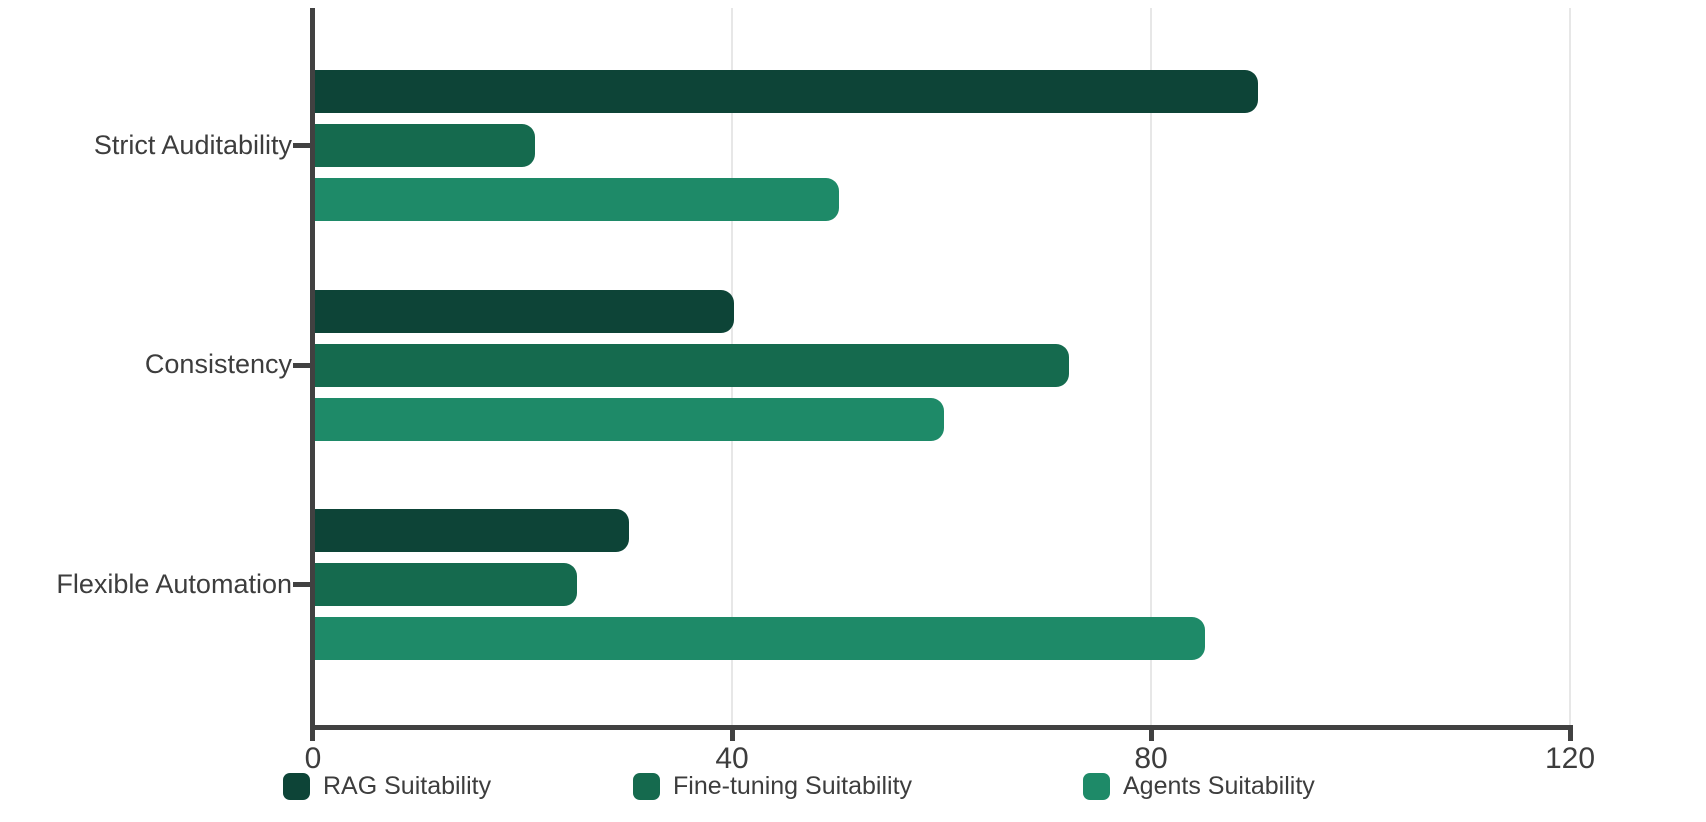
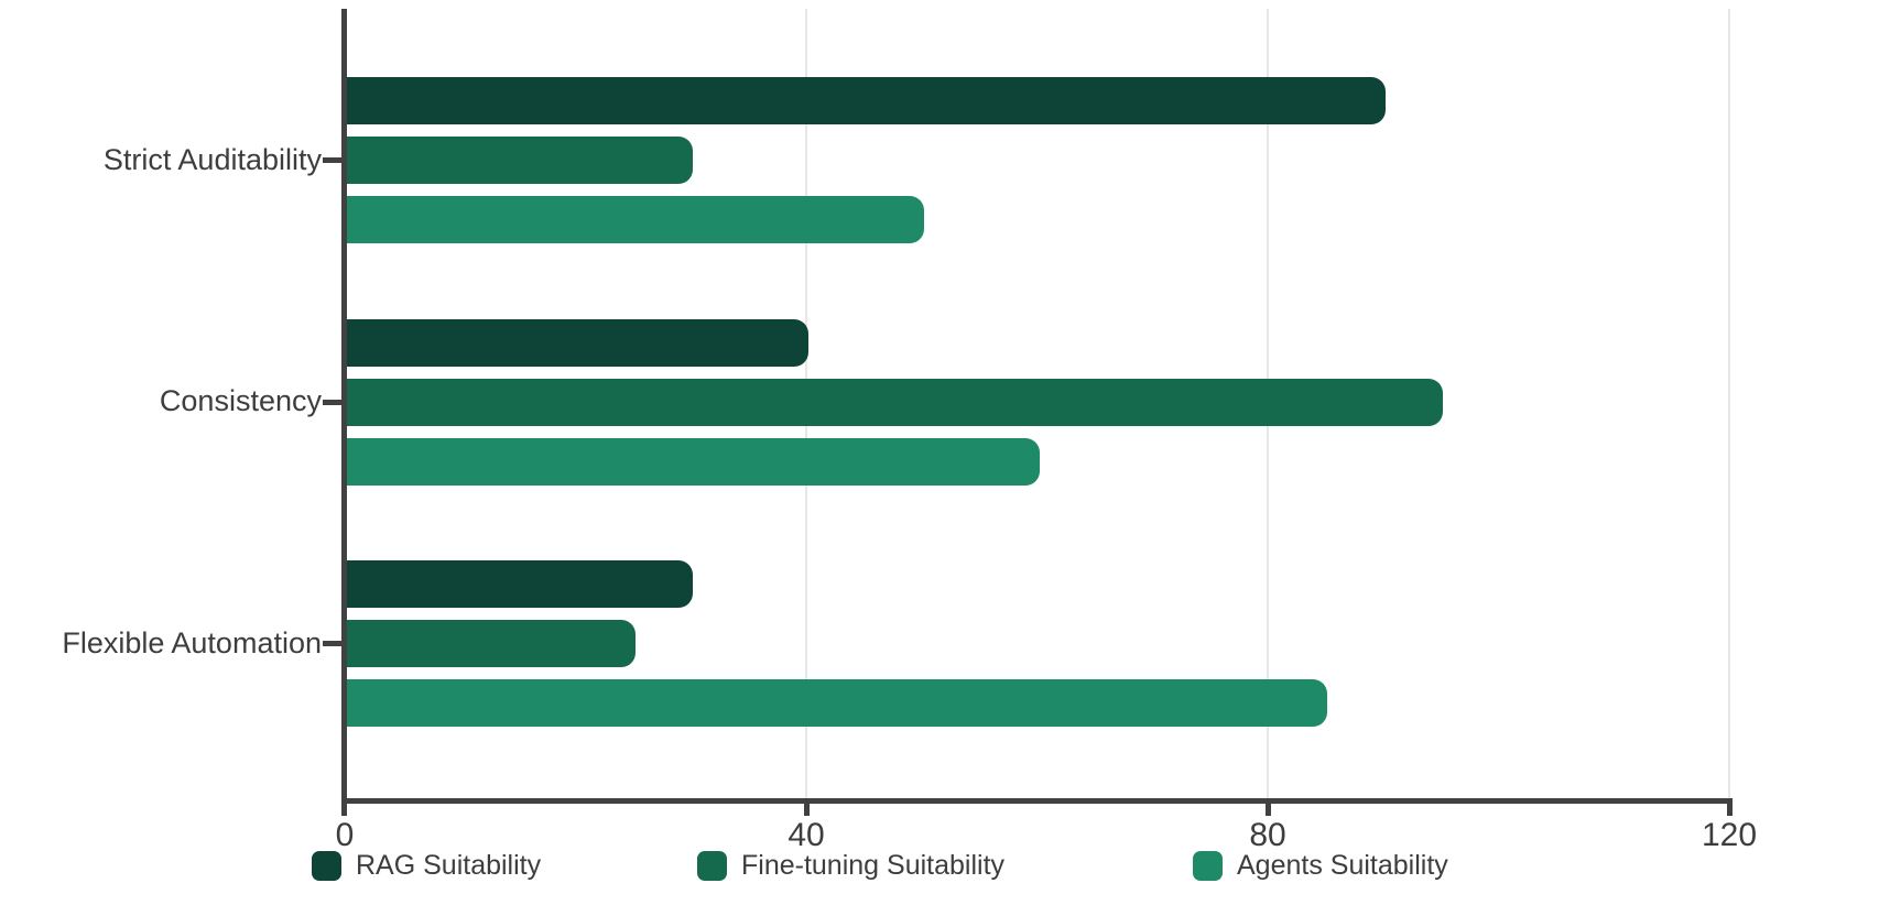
Fine-tuning Suitability/Strict Auditability: 21 -> 30
Fine-tuning Suitability/Consistency: 72 -> 95
